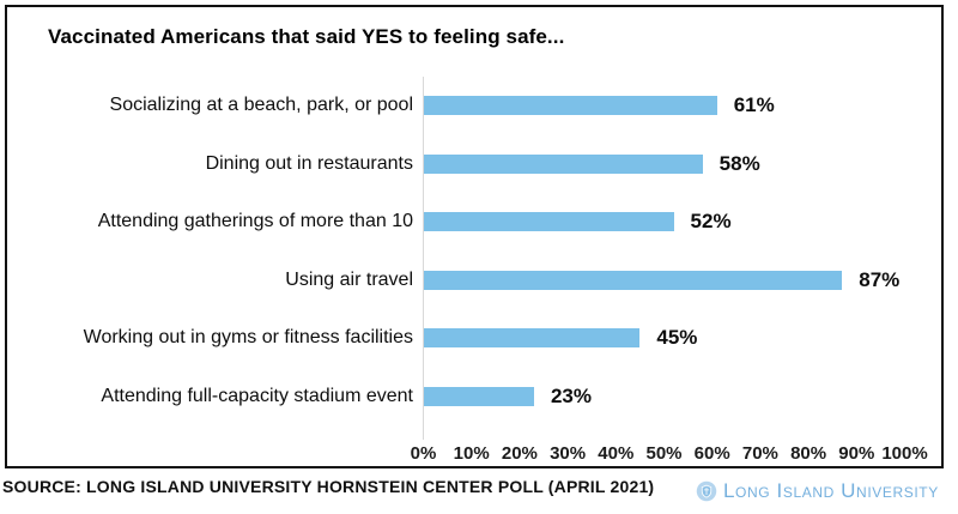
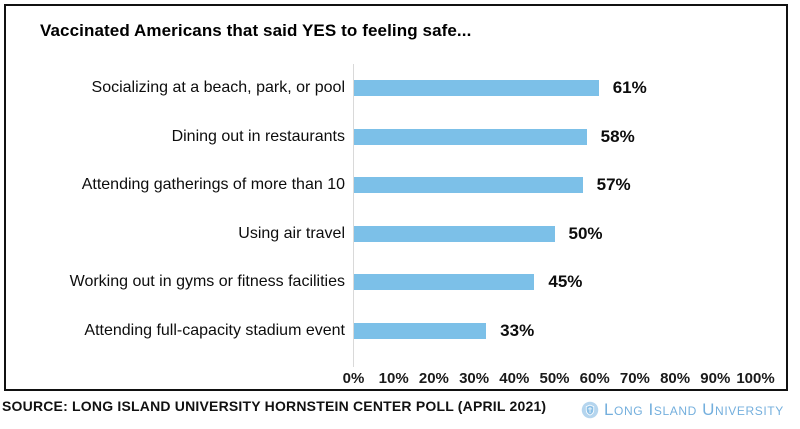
Attending gatherings of more than 10: 52% -> 57%
Using air travel: 87% -> 50%
Attending full-capacity stadium event: 23% -> 33%
